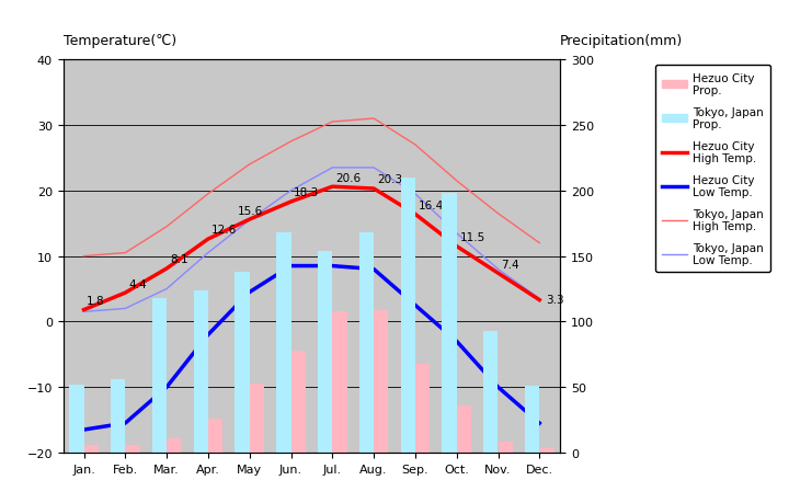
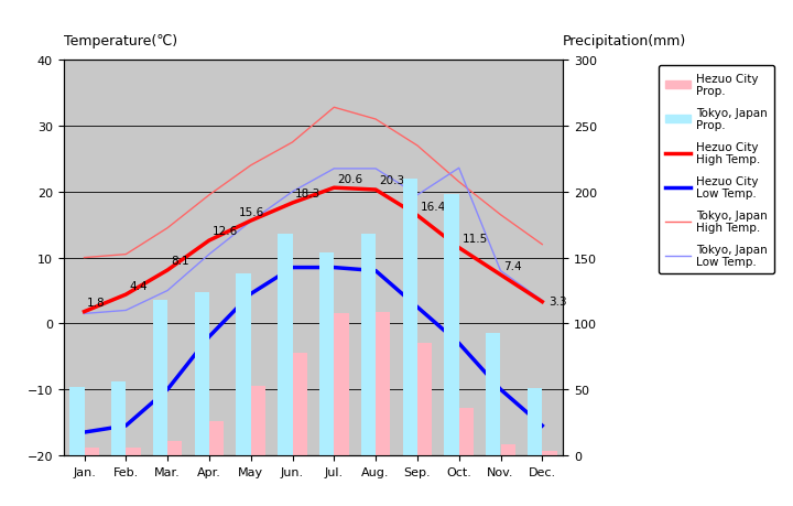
Tokyo, Japan High Temp./Jul.: 30.5 -> 32.8
Hezuo City Prop./Sep.: 68 -> 85
Tokyo, Japan Low Temp./Oct.: 13.5 -> 23.6
